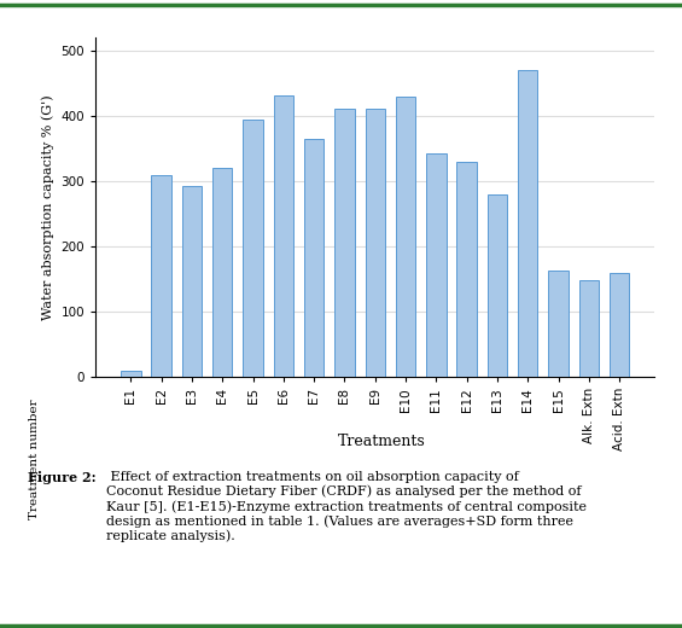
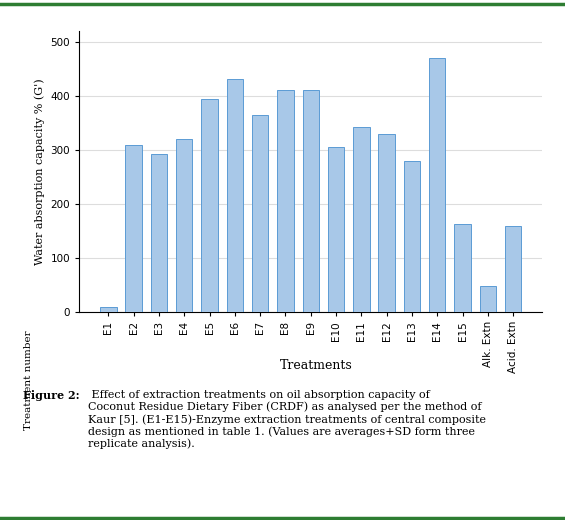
E10: 430 -> 306
Alk. Extn: 148 -> 48
